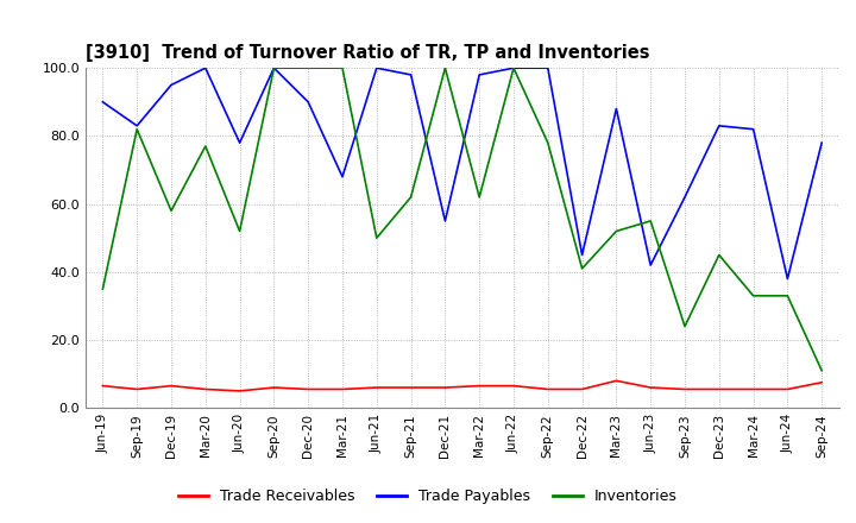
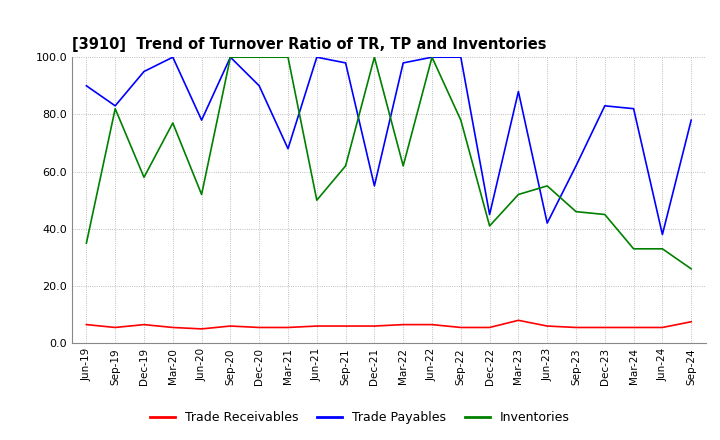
Inventories/Sep-23: 24 -> 46
Inventories/Sep-24: 11 -> 26
